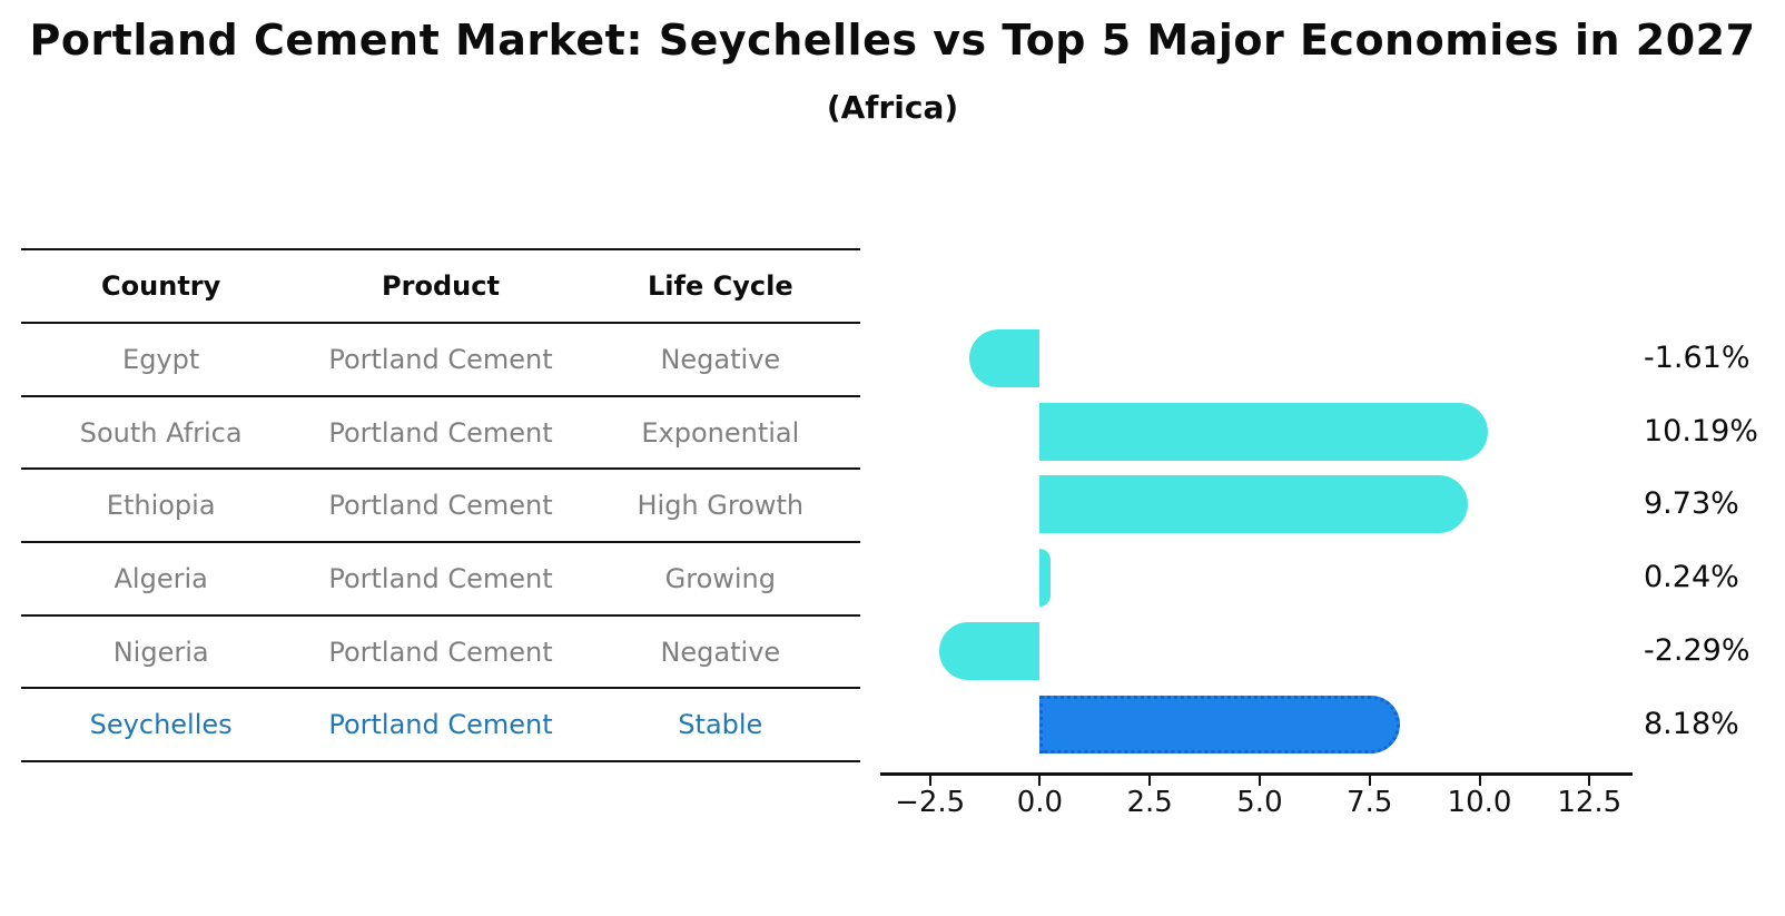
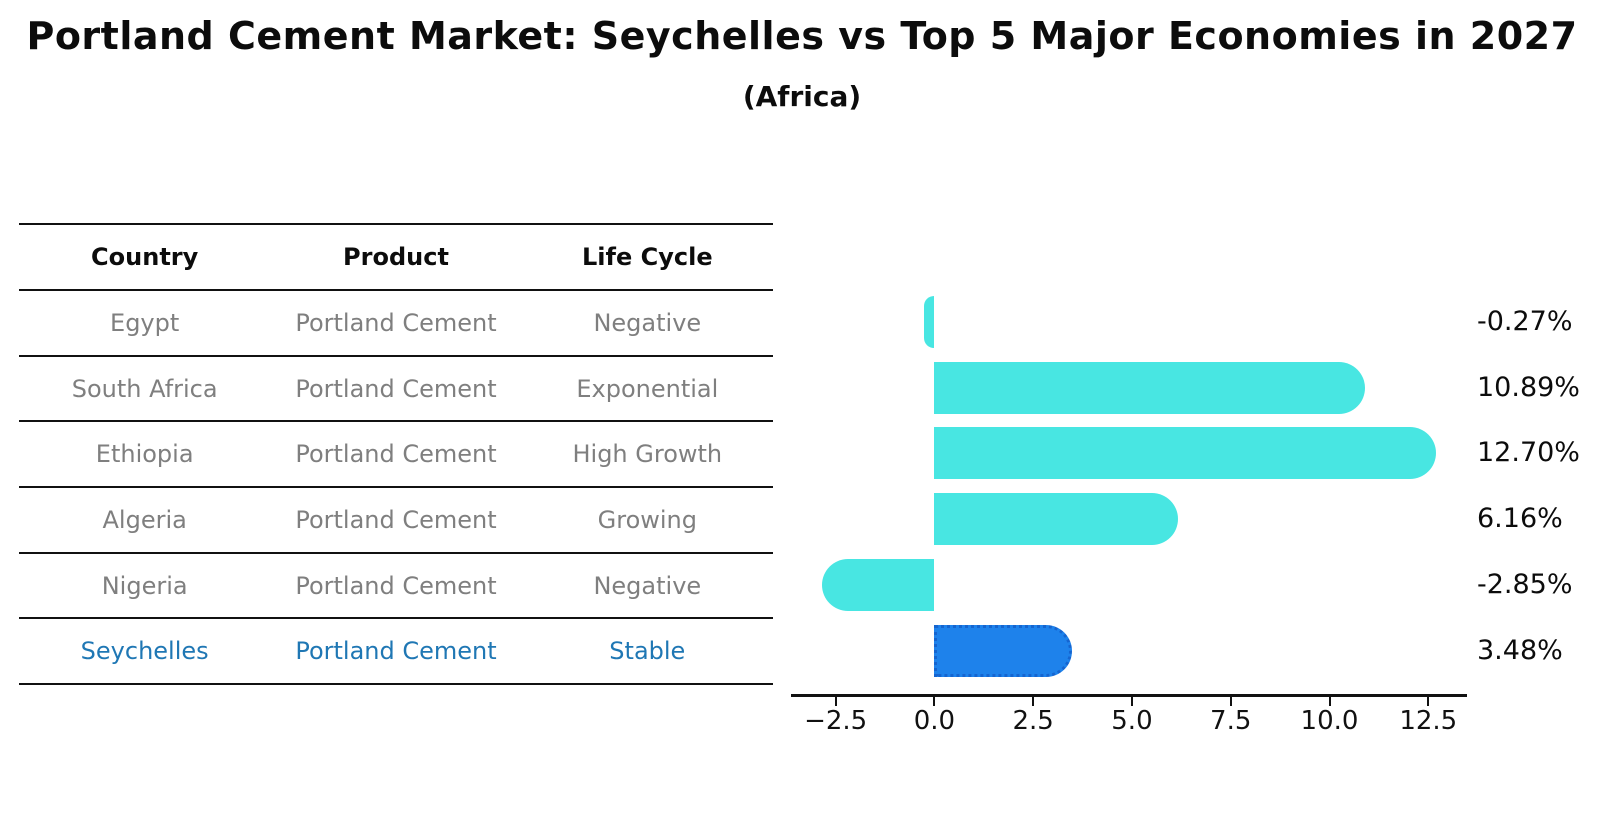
Egypt: -1.61% -> -0.27%
South Africa: 10.19% -> 10.89%
Ethiopia: 9.73% -> 12.70%
Algeria: 0.24% -> 6.16%
Nigeria: -2.29% -> -2.85%
Seychelles: 8.18% -> 3.48%
